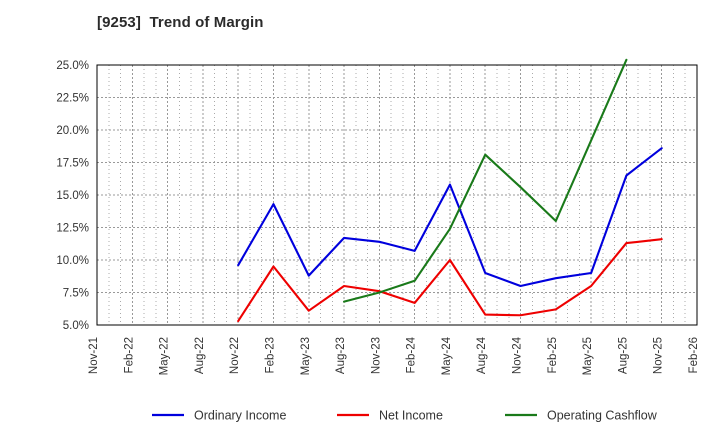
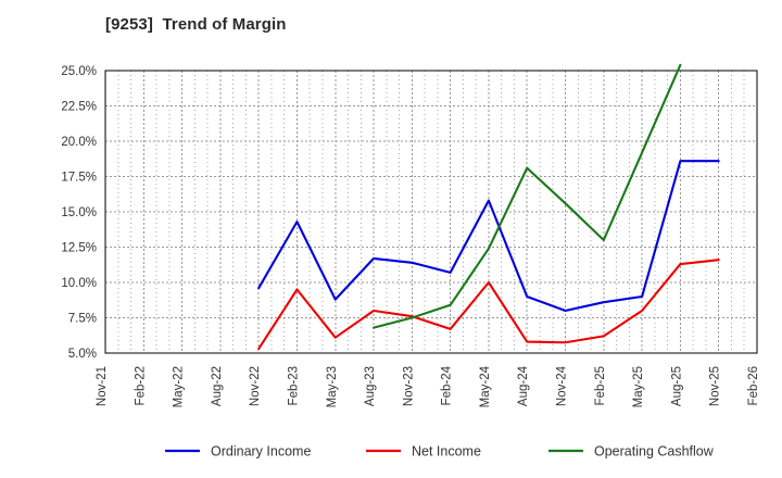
Ordinary Income/Aug-25: 16.5% -> 18.6%
